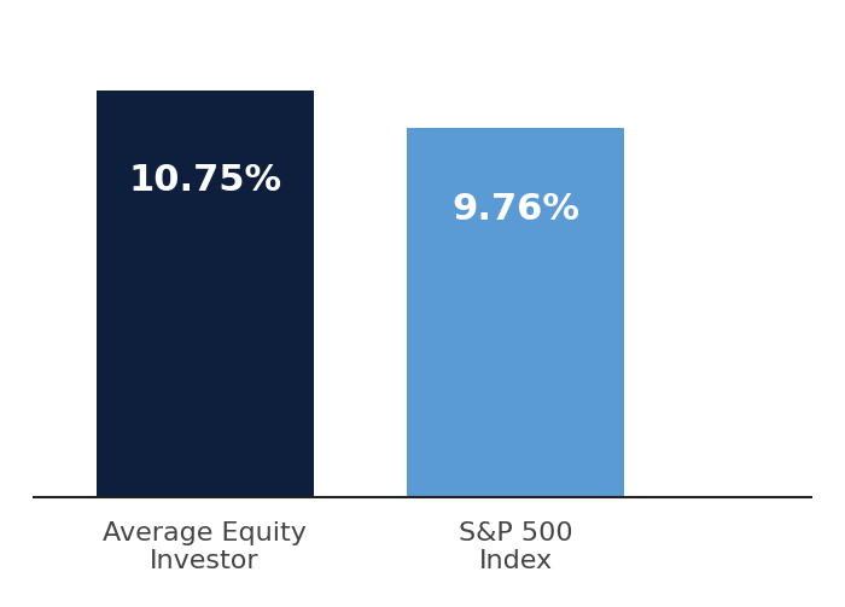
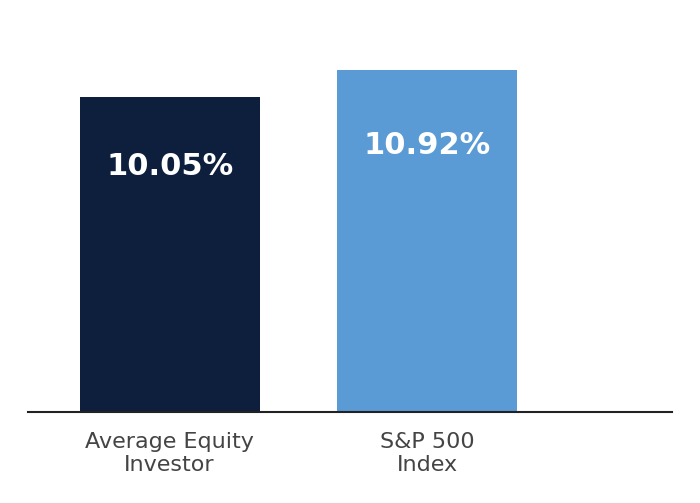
Average Equity Investor: 10.75% -> 10.05%
S&P 500 Index: 9.76% -> 10.92%
